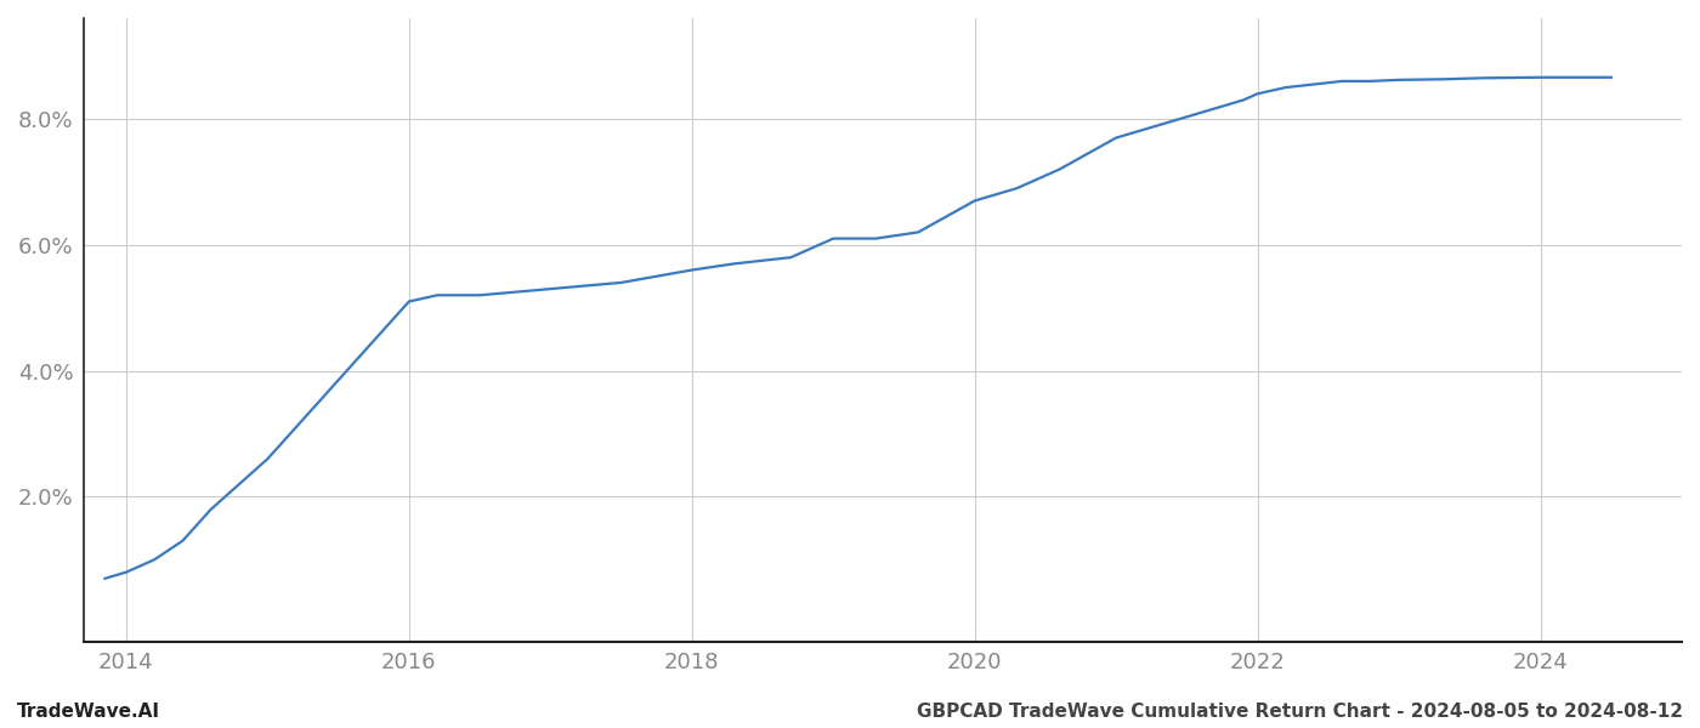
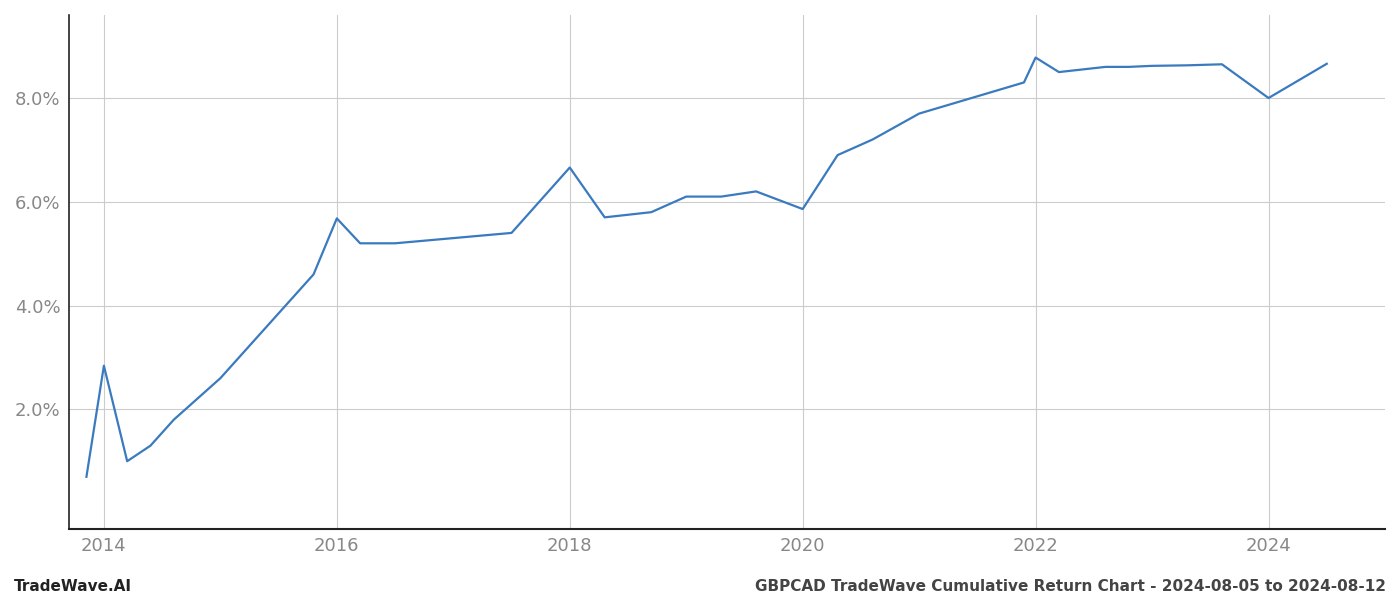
2014: 0.80% -> 2.84%
2016: 5.10% -> 5.68%
2018: 5.60% -> 6.66%
2020: 6.70% -> 5.86%
2022: 8.40% -> 8.78%
2024: 8.66% -> 8.00%
